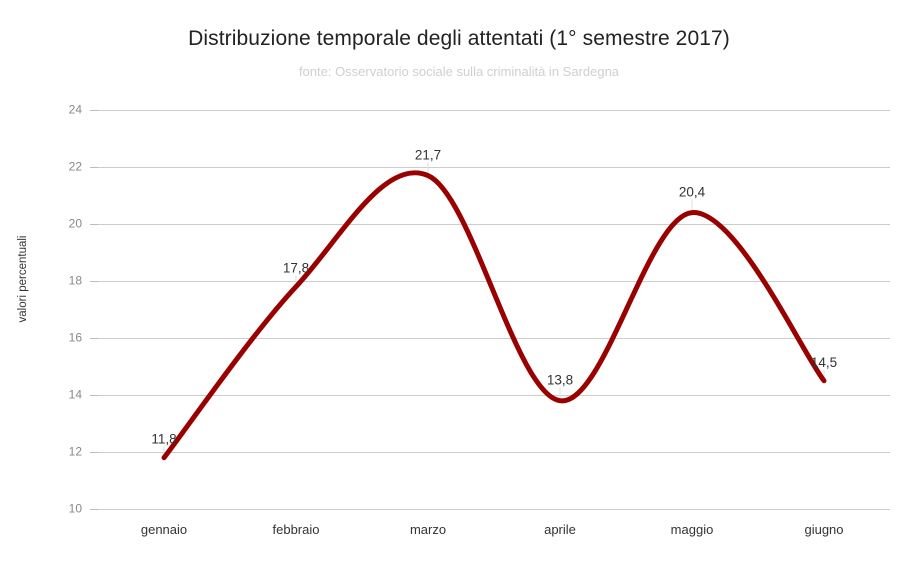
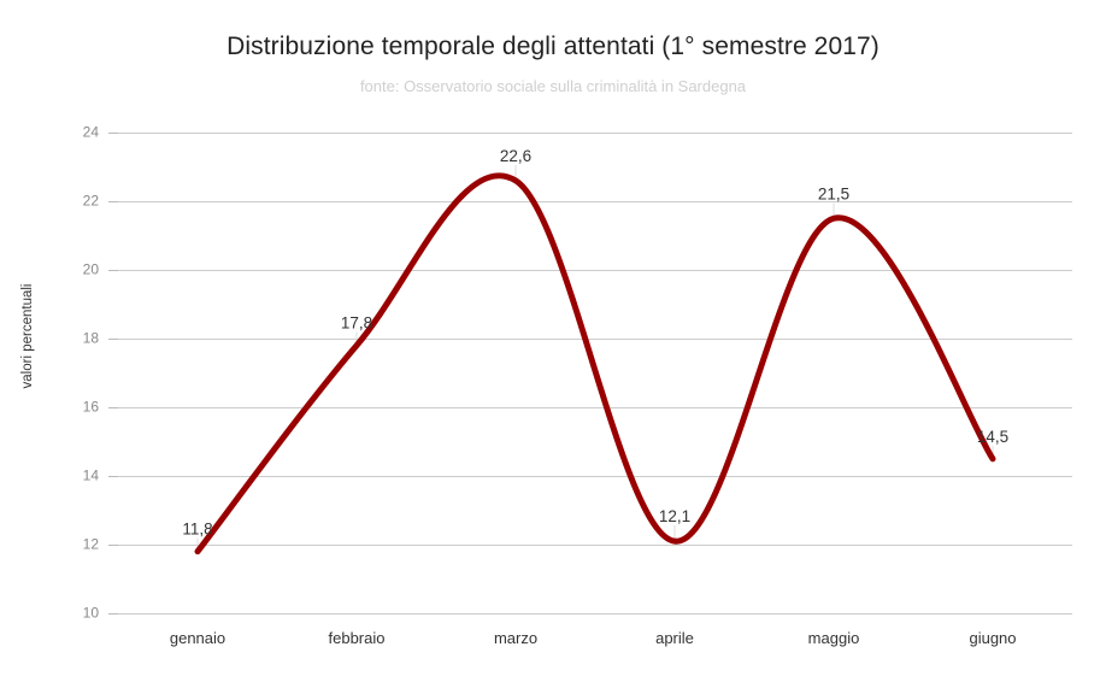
marzo: 21,7 -> 22,6
aprile: 13,8 -> 12,1
maggio: 20,4 -> 21,5
